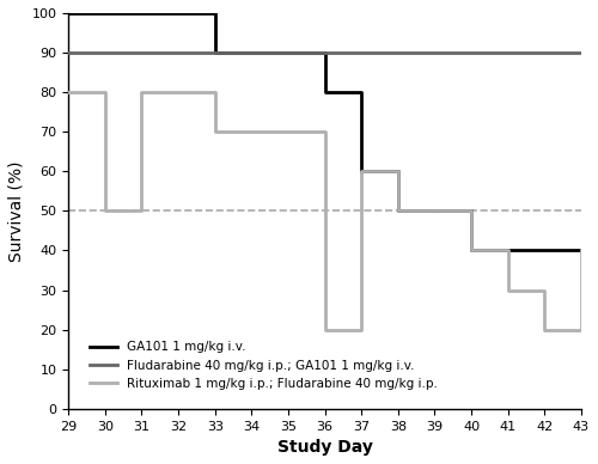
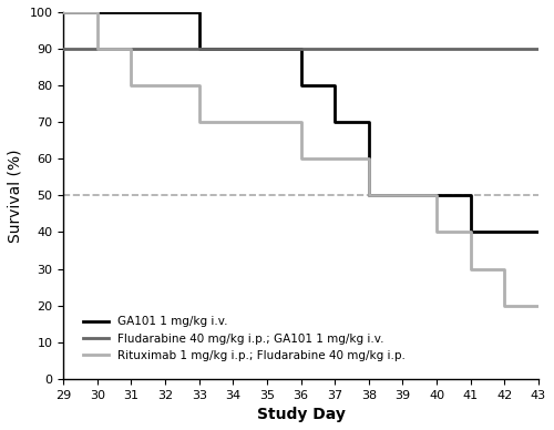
Rituximab 1 mg/kg i.p.; Fludarabine 40 mg/kg i.p./29: 80 -> 100
Rituximab 1 mg/kg i.p.; Fludarabine 40 mg/kg i.p./30: 50 -> 90
Rituximab 1 mg/kg i.p.; Fludarabine 40 mg/kg i.p./36: 20 -> 60
GA101 1 mg/kg i.v./37: 60 -> 70
GA101 1 mg/kg i.v./40: 40 -> 50
Rituximab 1 mg/kg i.p.; Fludarabine 40 mg/kg i.p./43: 40 -> 20
